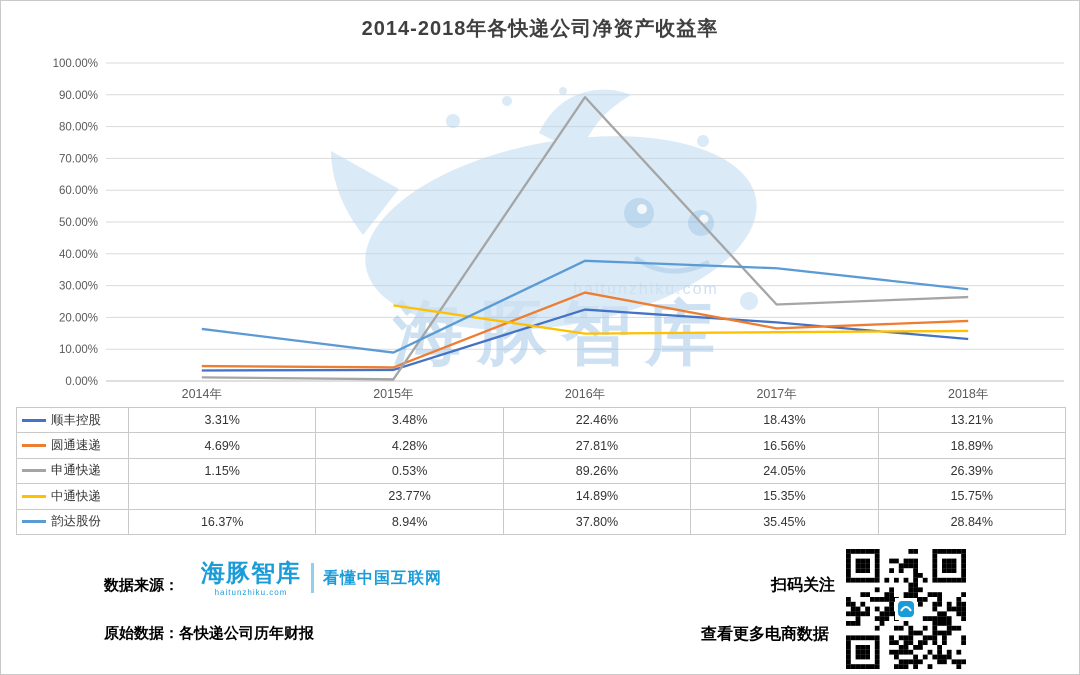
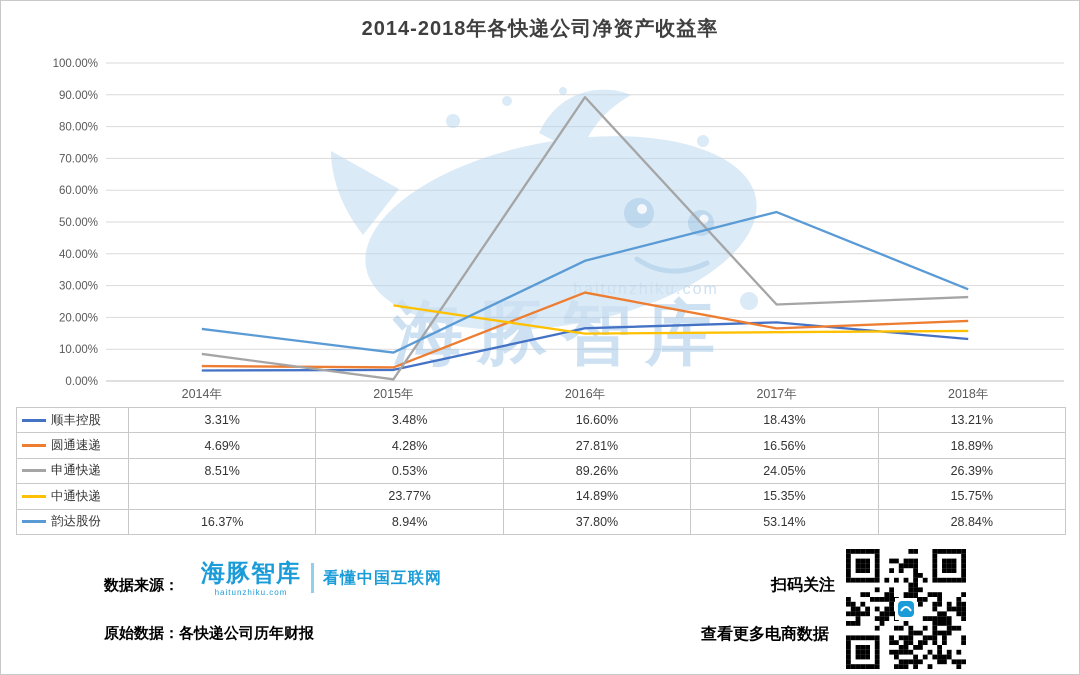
申通快递/2014年: 1.15% -> 8.51%
顺丰控股/2016年: 22.46% -> 16.60%
韵达股份/2017年: 35.45% -> 53.14%
